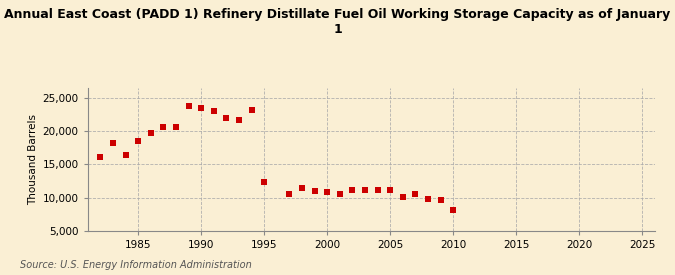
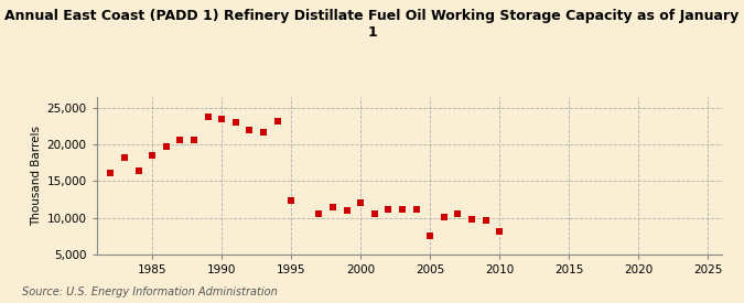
2000: 10,900 -> 12,000
2005: 11,100 -> 7,600
